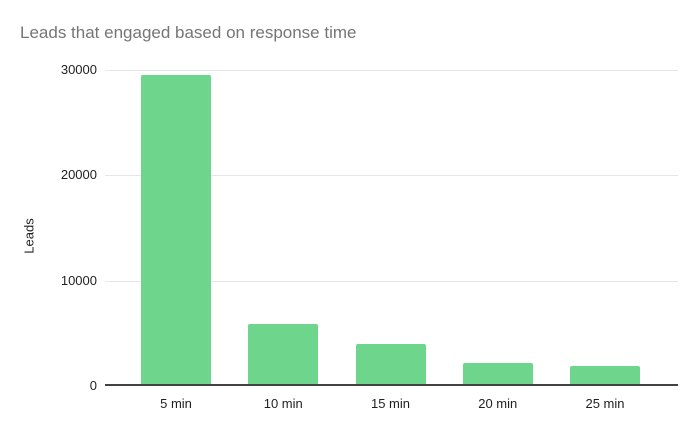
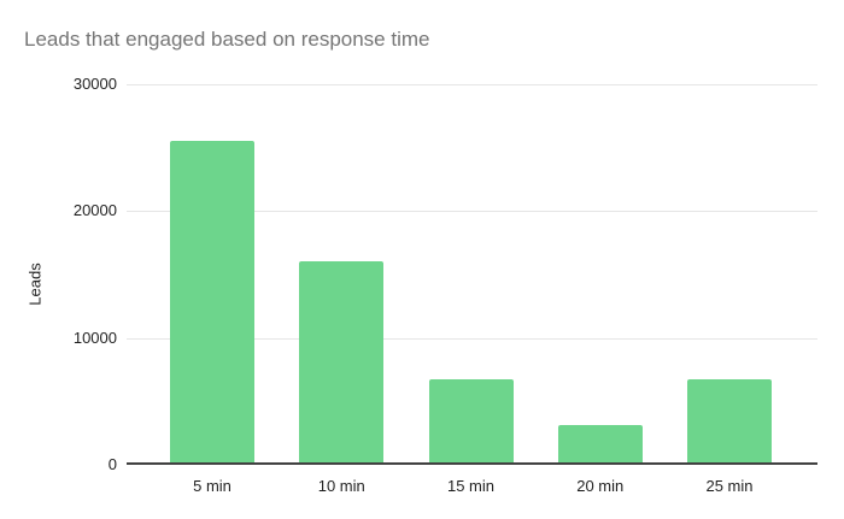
5 min: 29500 -> 25500
10 min: 5900 -> 16000
15 min: 4000 -> 6700
20 min: 2200 -> 3100
25 min: 1900 -> 6700
